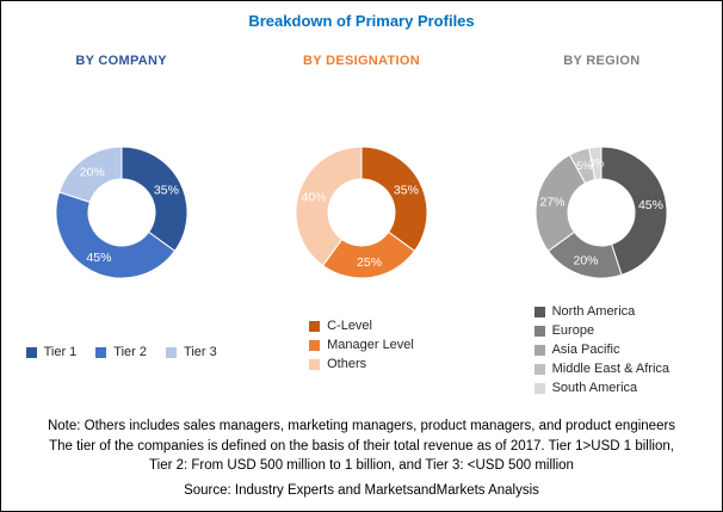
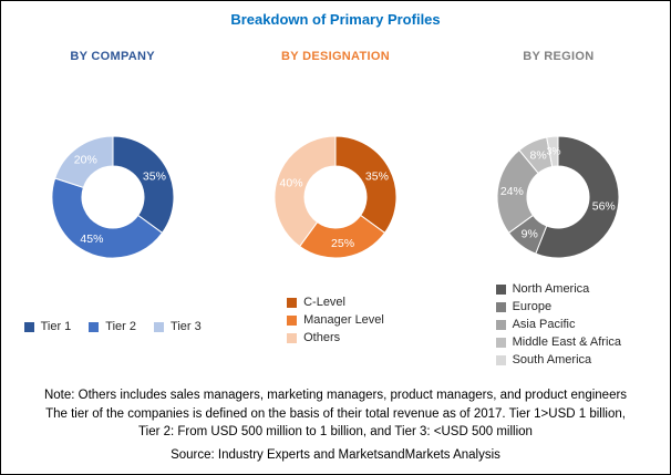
BY REGION/North America: 45% -> 56%
BY REGION/Europe: 20% -> 9%
BY REGION/Asia Pacific: 27% -> 24%
BY REGION/Middle East & Africa: 5% -> 8%
